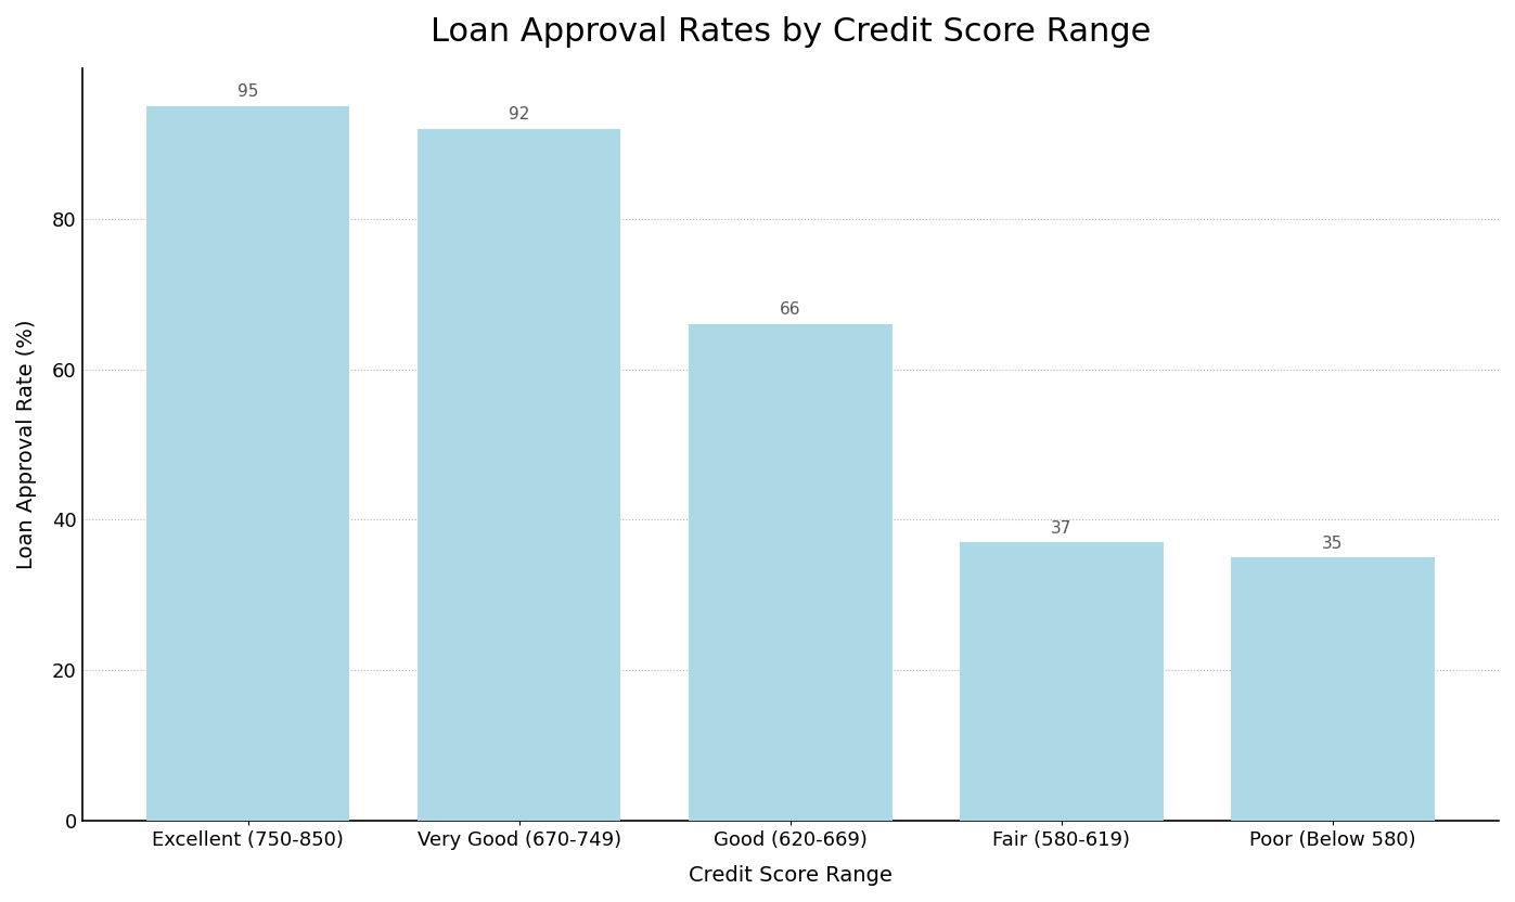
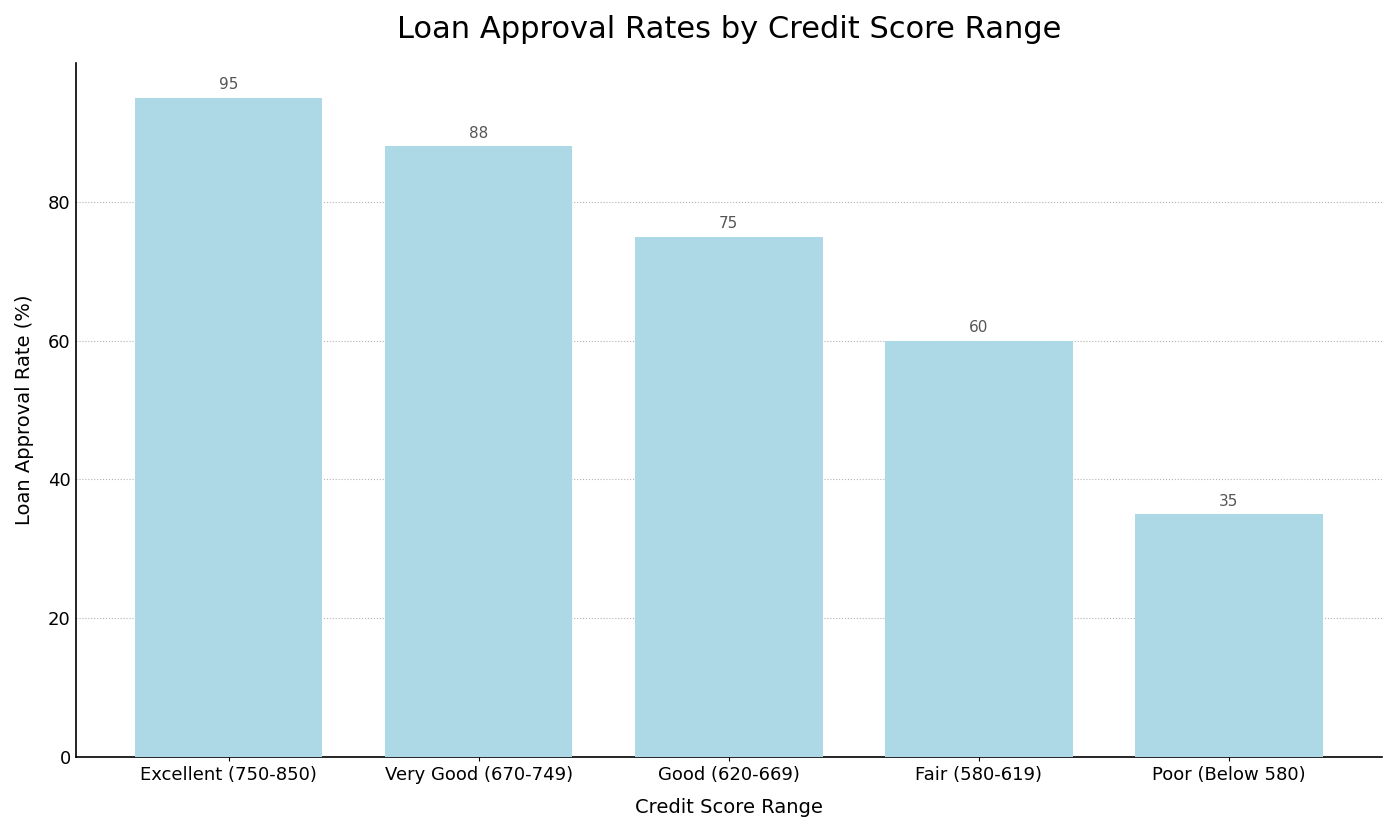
Very Good (670-749): 92 -> 88
Good (620-669): 66 -> 75
Fair (580-619): 37 -> 60
